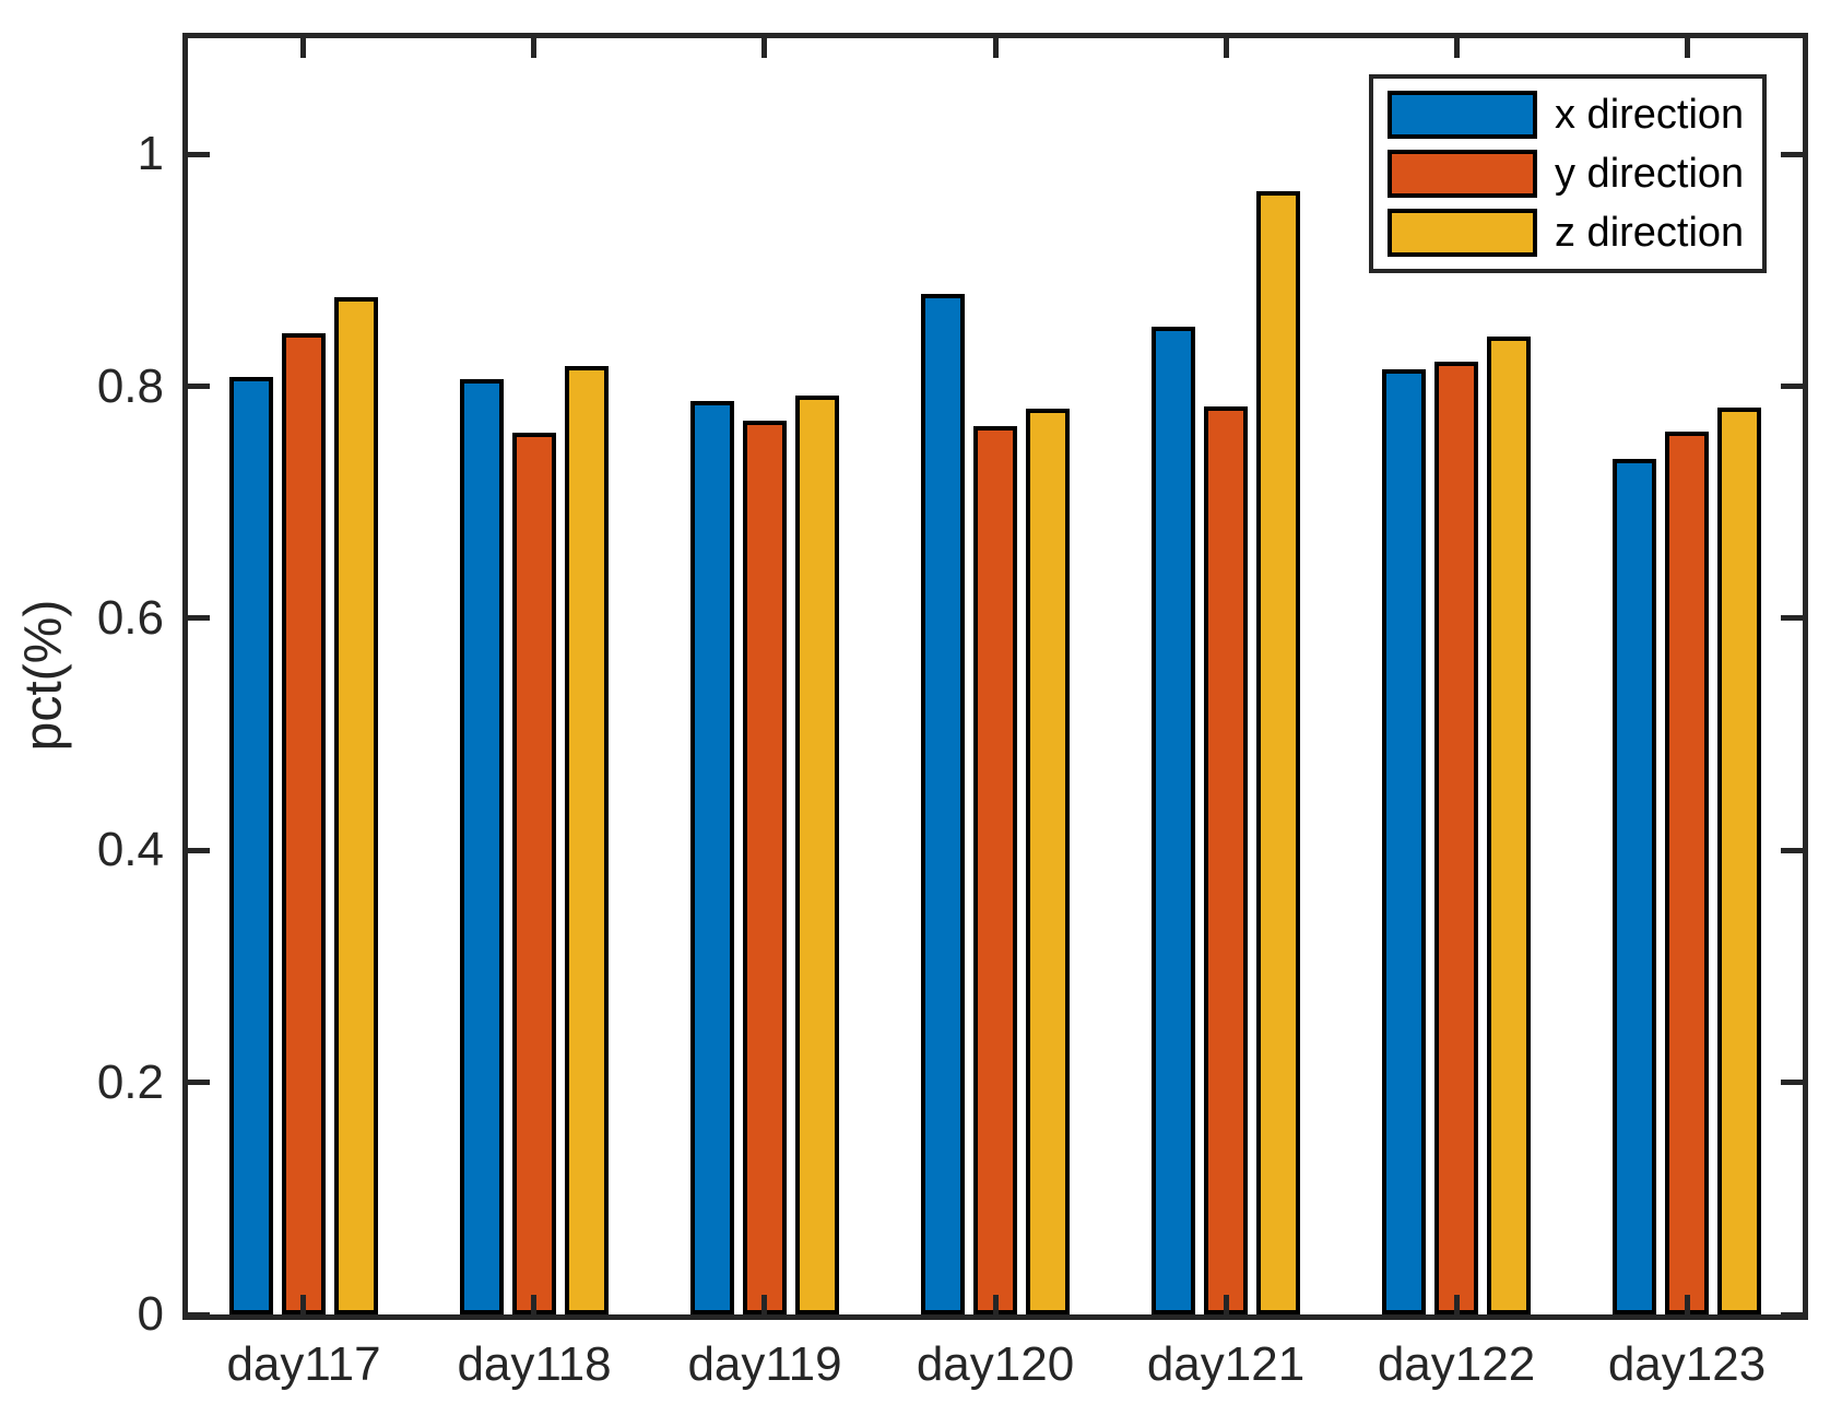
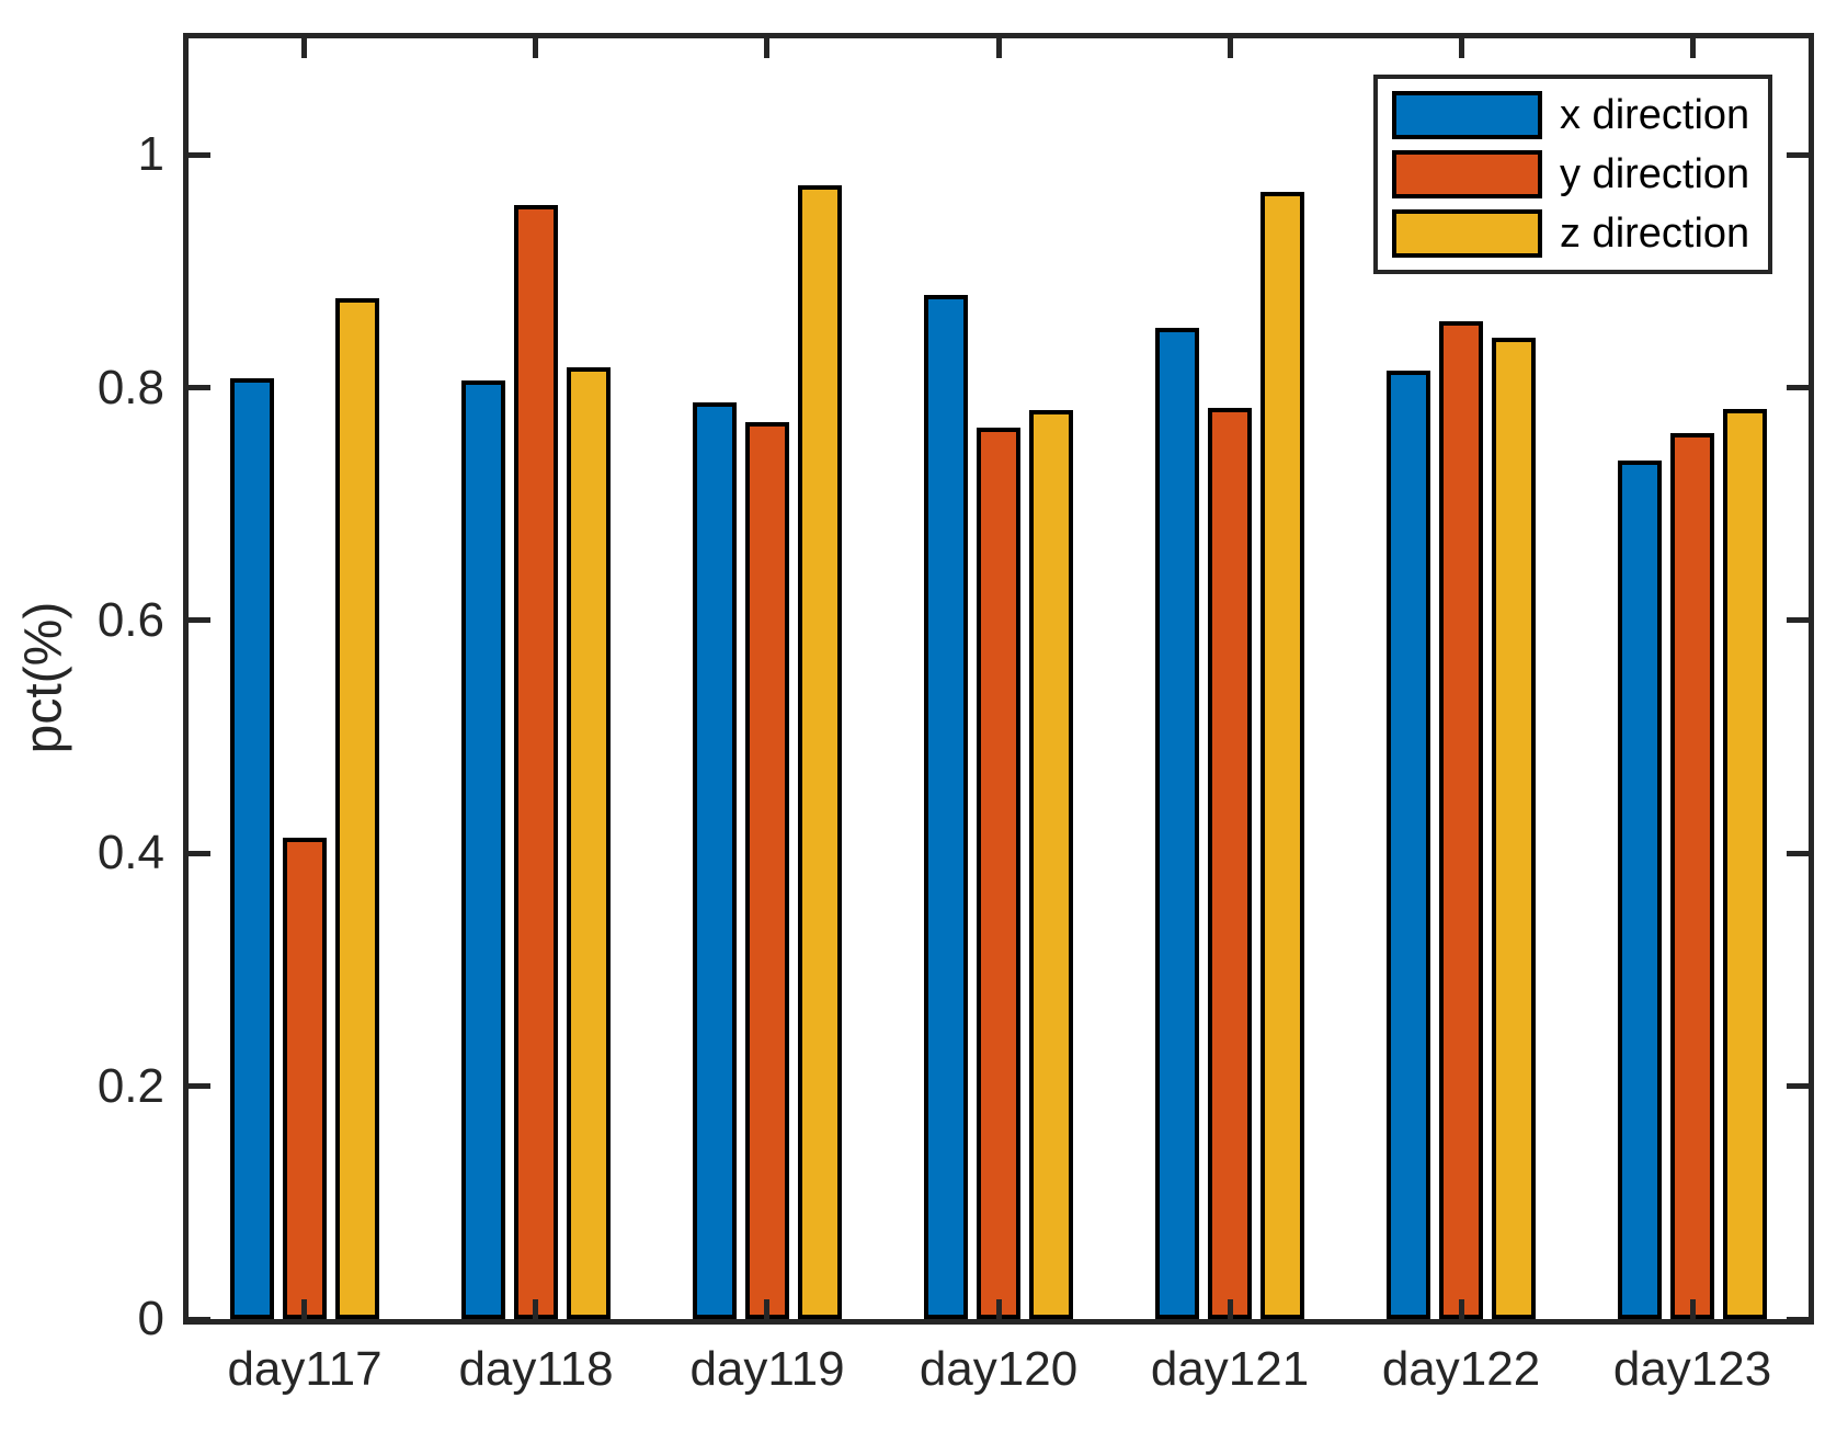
y direction/day117: 0.846 -> 0.413
y direction/day118: 0.760 -> 0.957
z direction/day119: 0.792 -> 0.974
y direction/day122: 0.821 -> 0.857
